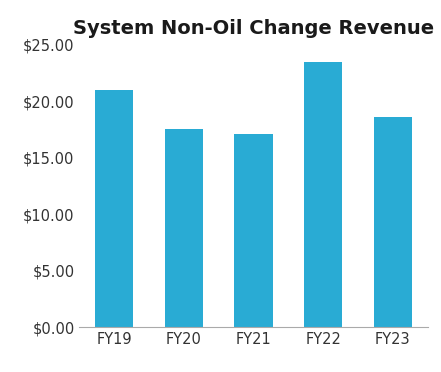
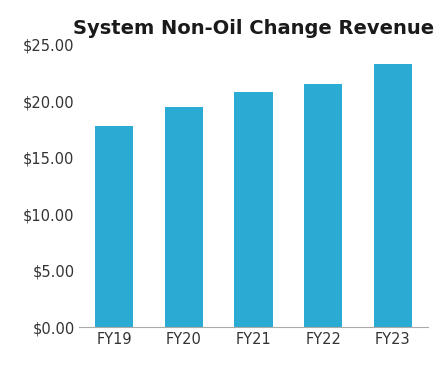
FY19: $21.0 -> $17.8
FY20: $17.5 -> $19.5
FY21: $17.1 -> $20.8
FY22: $23.5 -> $21.5
FY23: $18.6 -> $23.3
